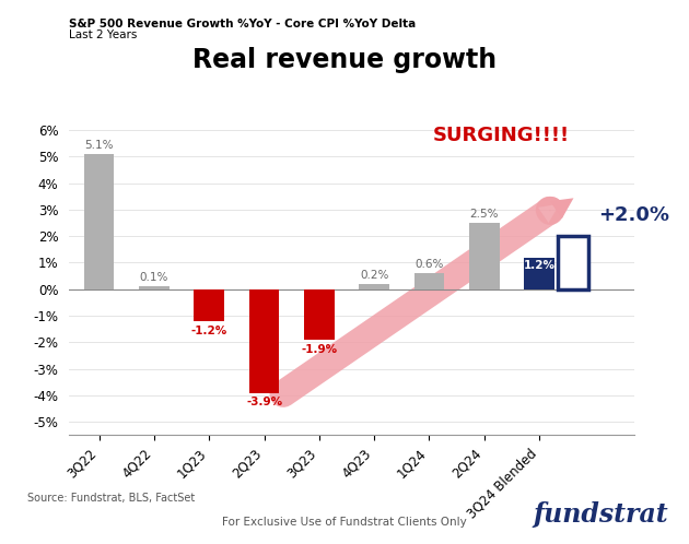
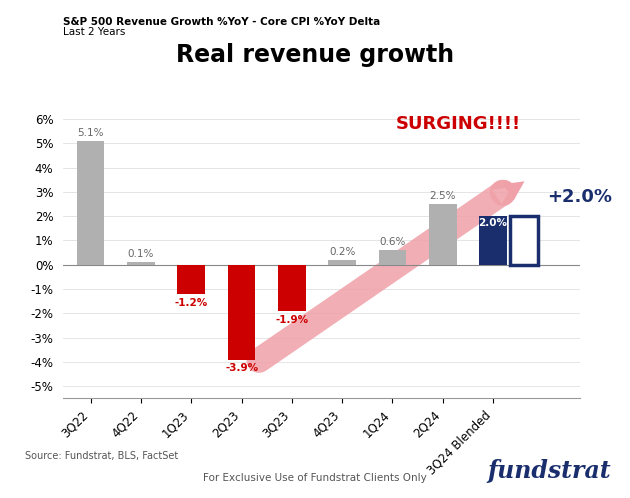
3Q24 Blended: 1.2% -> 2.0%
